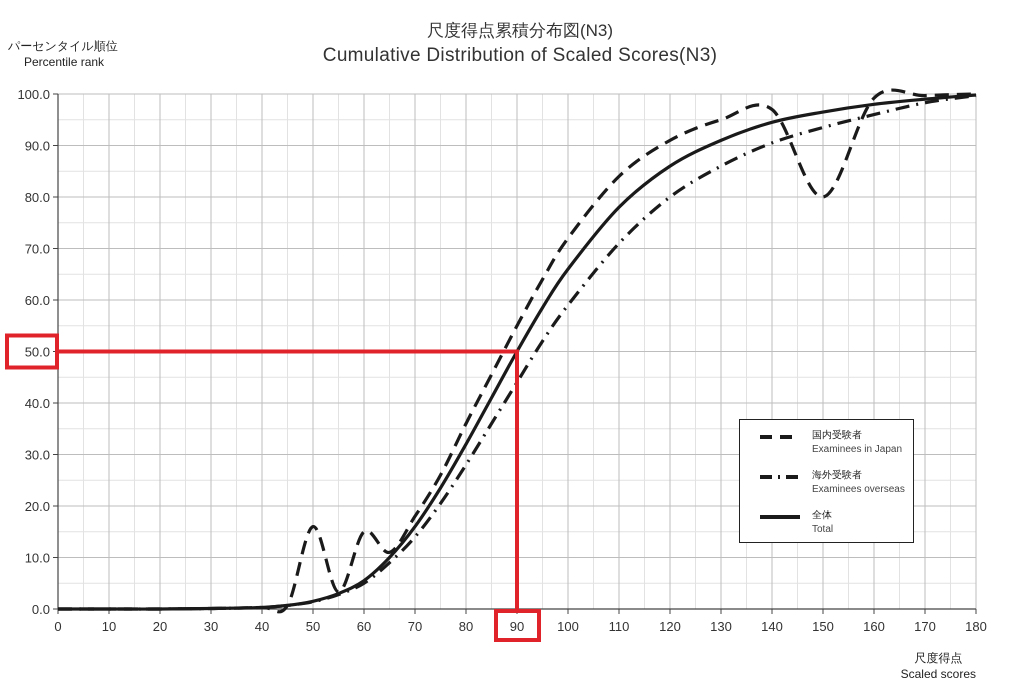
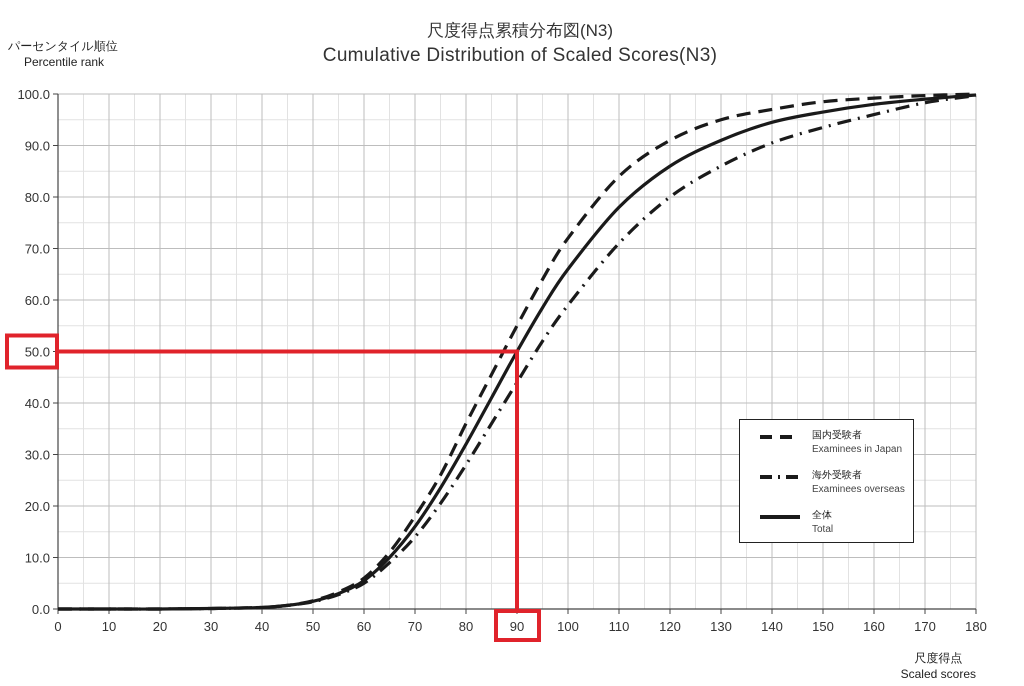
国内受験者 Examinees in Japan/50: 16 -> 2
国内受験者 Examinees in Japan/60: 15 -> 6
国内受験者 Examinees in Japan/150: 80 -> 98
